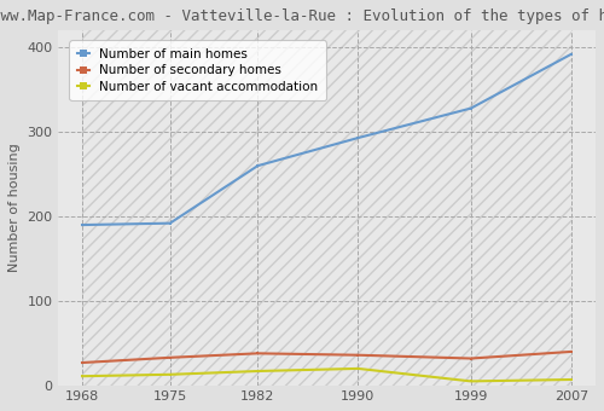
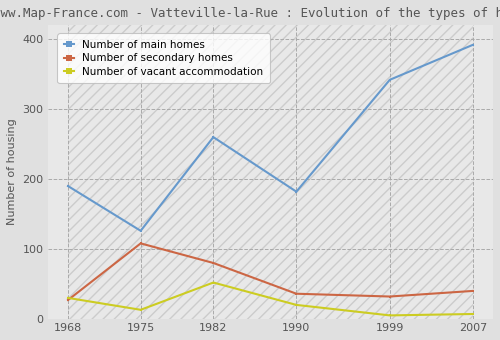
Number of vacant accommodation/1968: 11 -> 30
Number of main homes/1975: 192 -> 126
Number of secondary homes/1975: 33 -> 108
Number of secondary homes/1982: 38 -> 80
Number of vacant accommodation/1982: 17 -> 52
Number of main homes/1990: 293 -> 182
Number of main homes/1999: 328 -> 342
